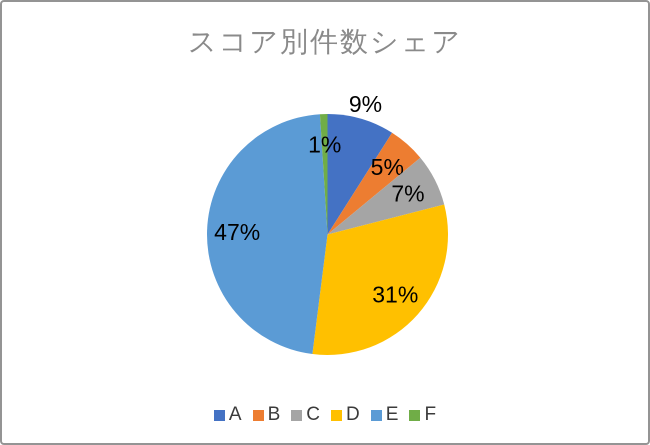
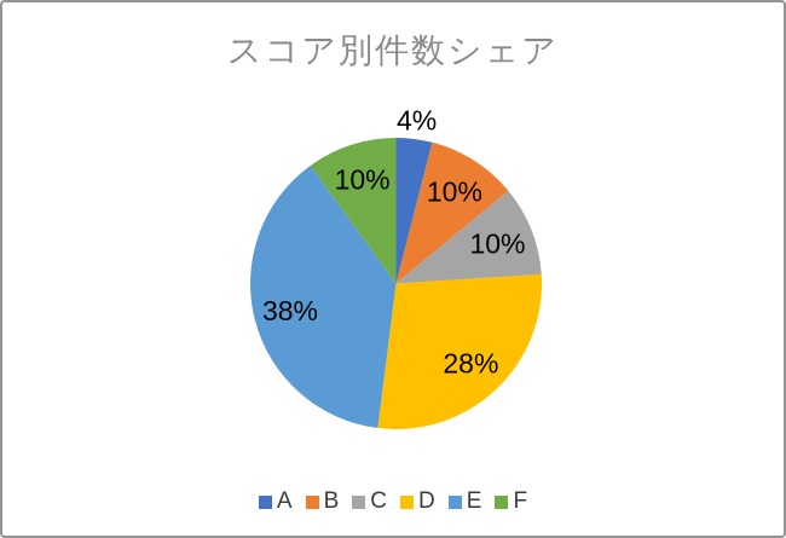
A: 9% -> 4%
B: 5% -> 10%
C: 7% -> 10%
D: 31% -> 28%
E: 47% -> 38%
F: 1% -> 10%
